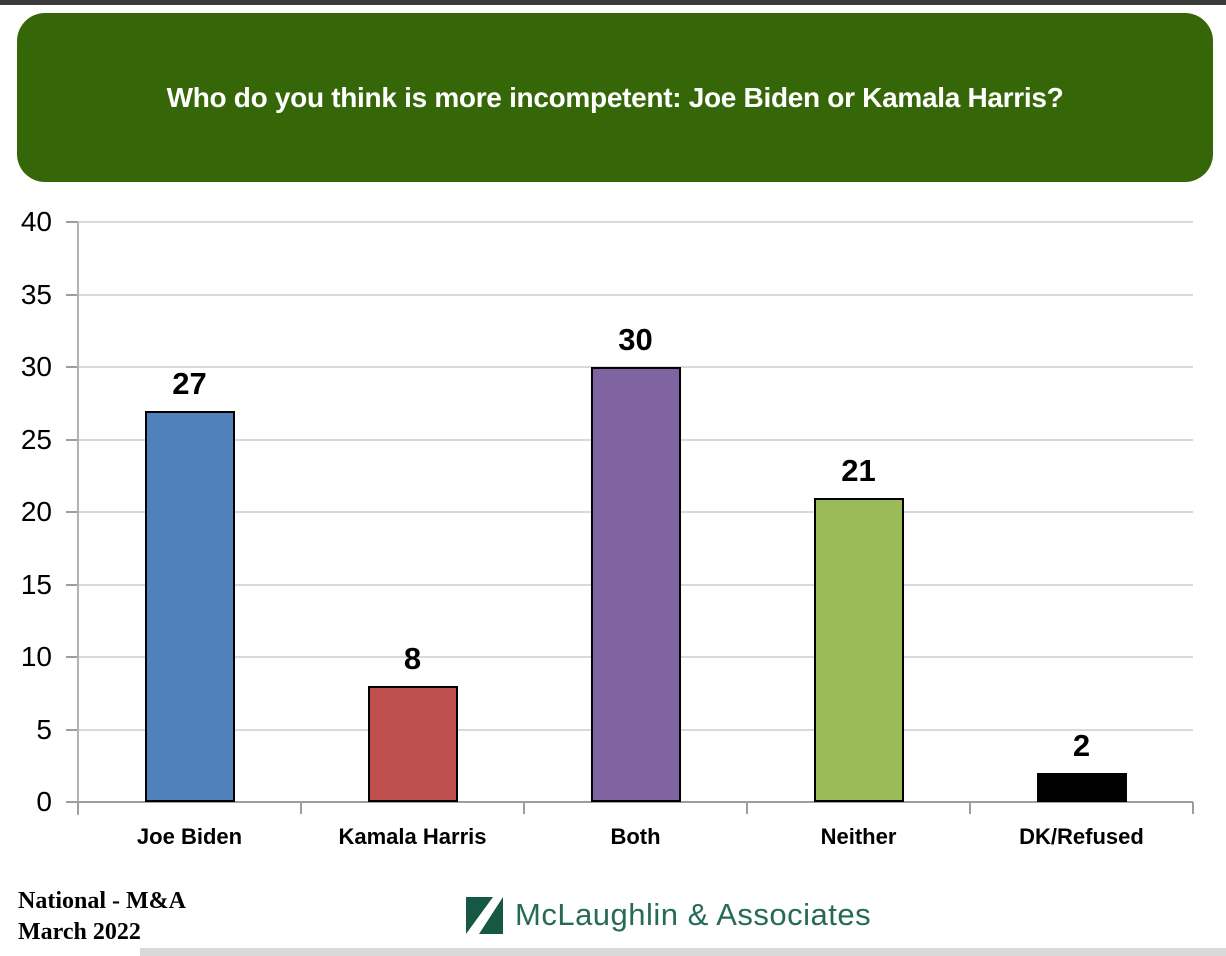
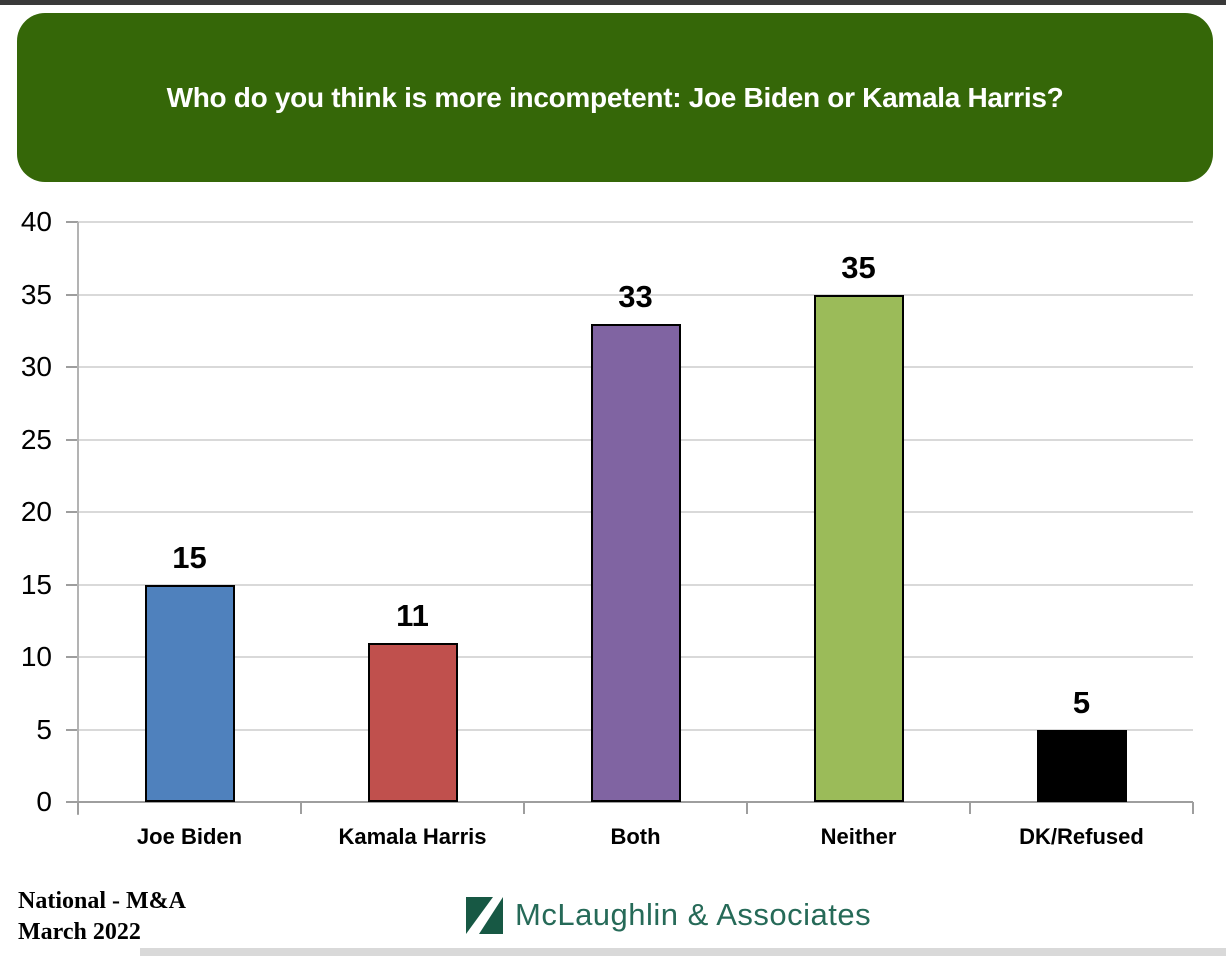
Joe Biden: 27 -> 15
Kamala Harris: 8 -> 11
Both: 30 -> 33
Neither: 21 -> 35
DK/Refused: 2 -> 5
